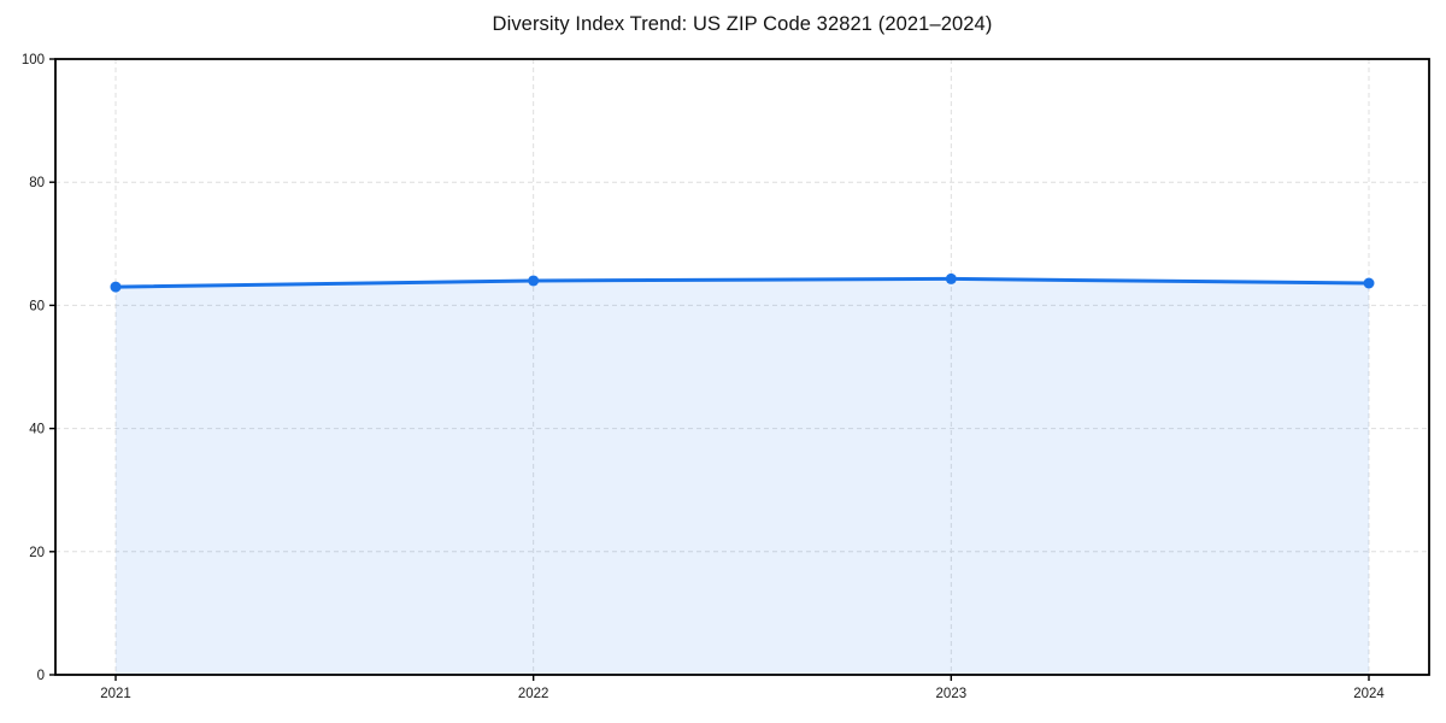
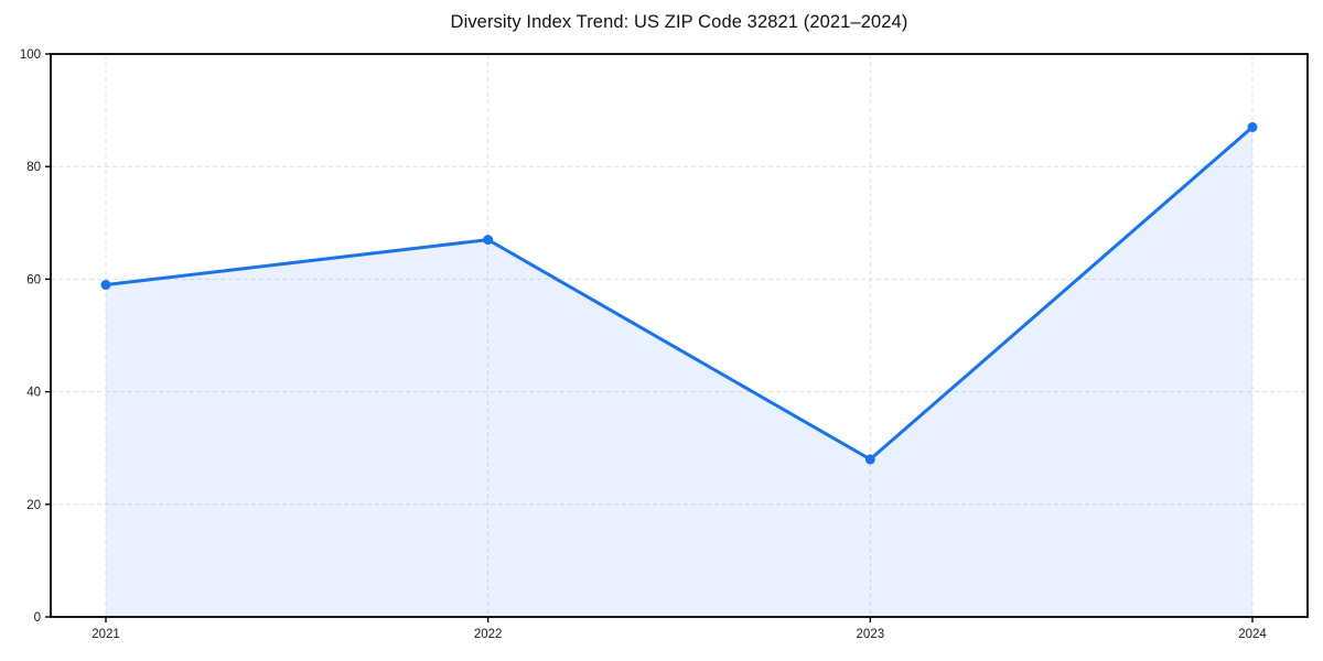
2021: 63 -> 59
2022: 64 -> 67
2023: 64 -> 28
2024: 64 -> 87
